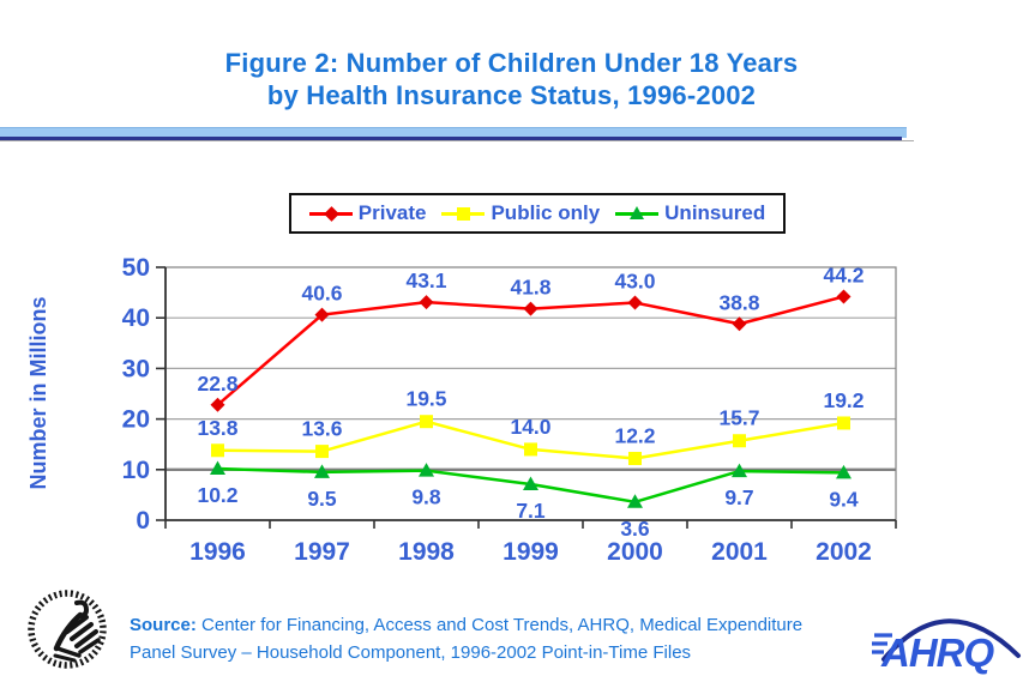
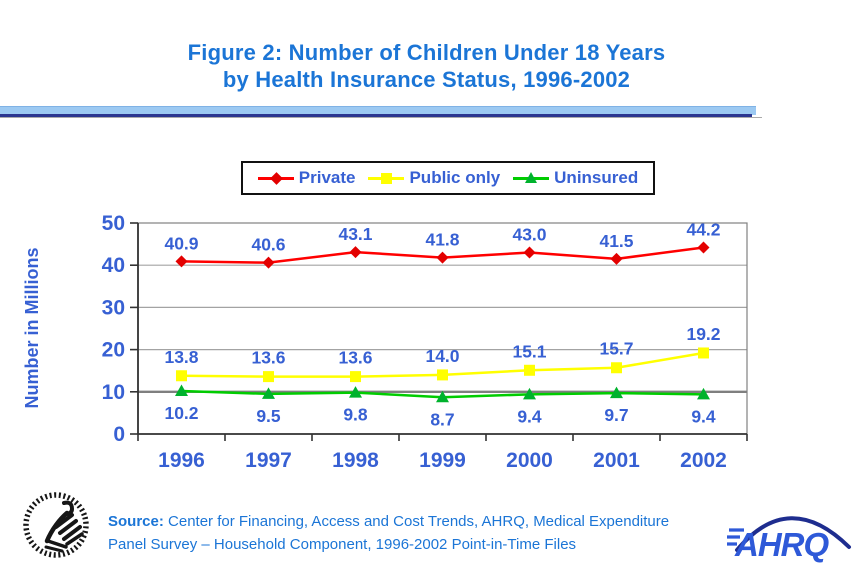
Private/1996: 22.8 -> 40.9
Public only/1998: 19.5 -> 13.6
Uninsured/1999: 7.1 -> 8.7
Public only/2000: 12.2 -> 15.1
Uninsured/2000: 3.6 -> 9.4
Private/2001: 38.8 -> 41.5
